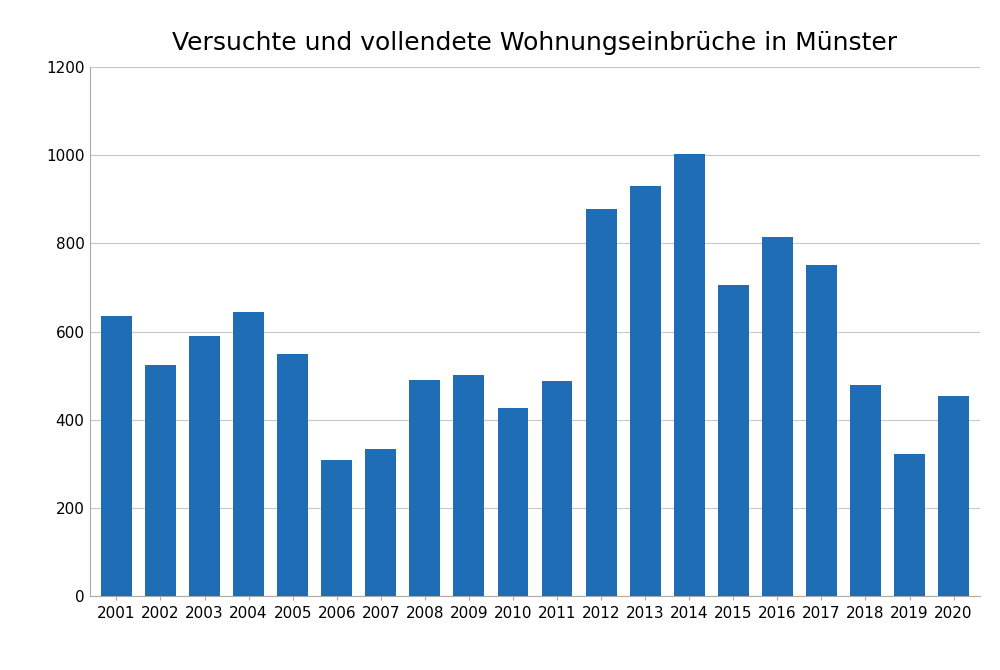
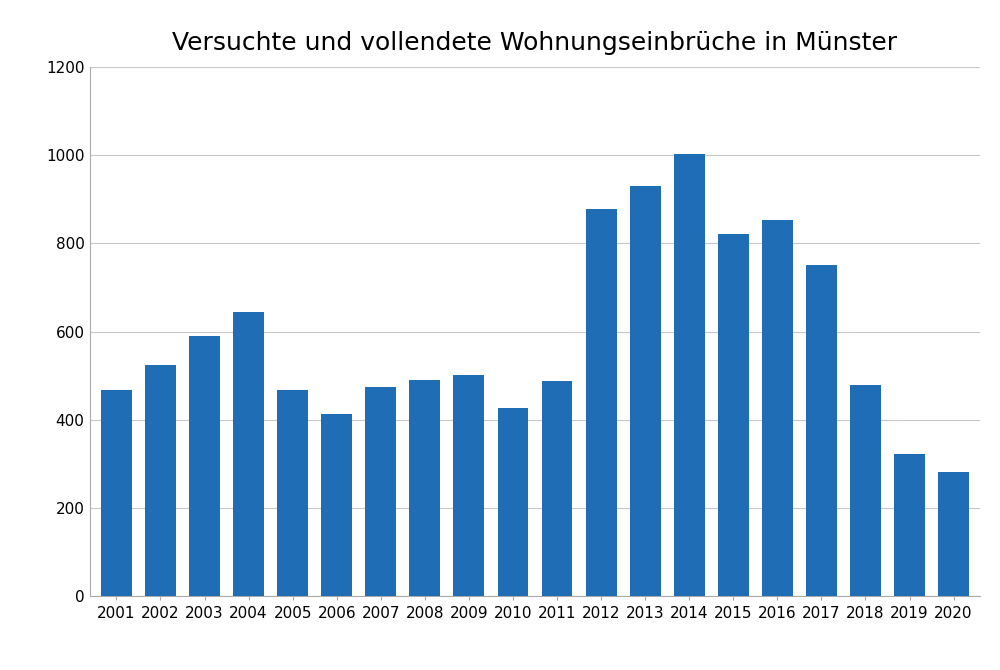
2001: 635 -> 468
2005: 550 -> 468
2006: 310 -> 413
2007: 335 -> 475
2015: 705 -> 822
2016: 815 -> 853
2020: 455 -> 281
